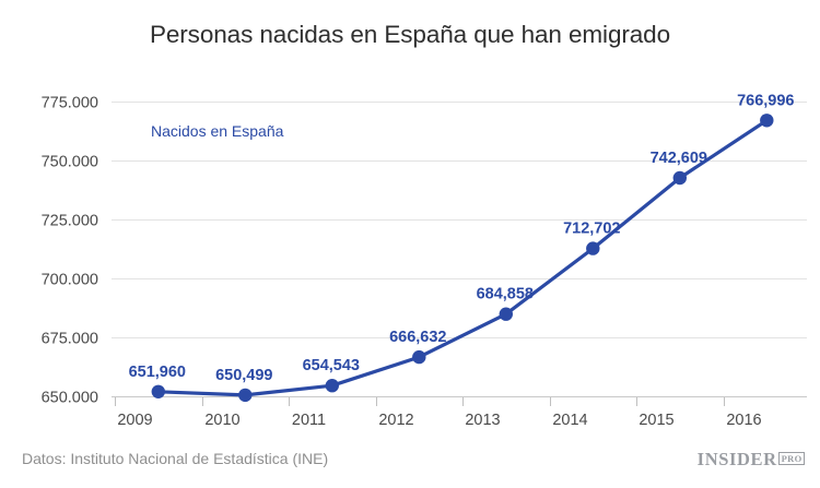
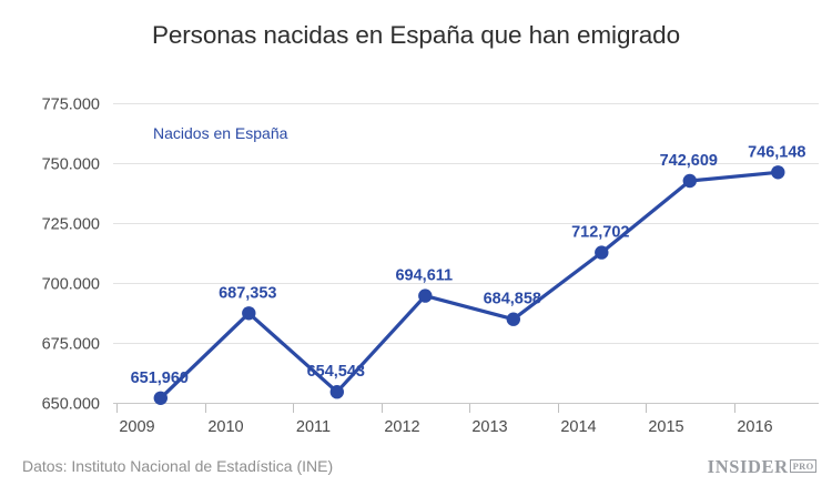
2010: 650,499 -> 687,353
2012: 666,632 -> 694,611
2016: 766,996 -> 746,148
